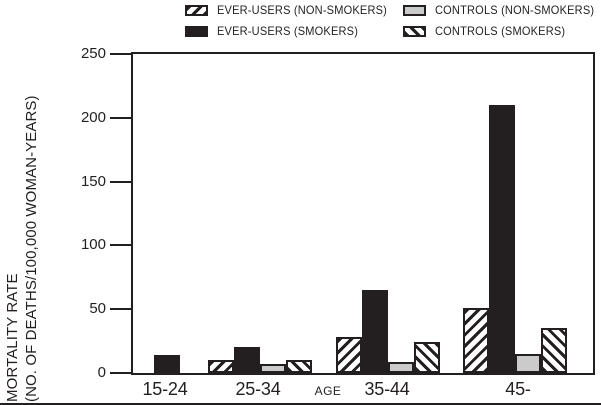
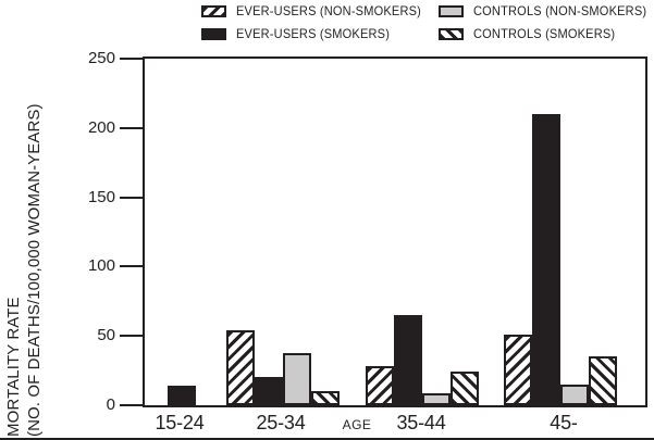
EVER-USERS (NON-SMOKERS)/25-34: 10 -> 54
CONTROLS (NON-SMOKERS)/25-34: 7 -> 38
